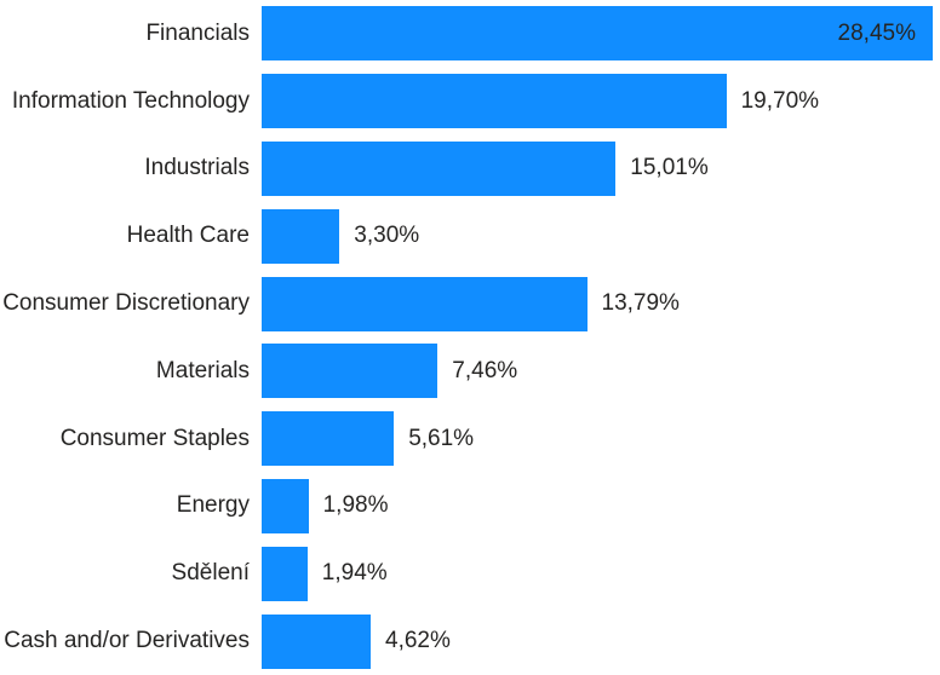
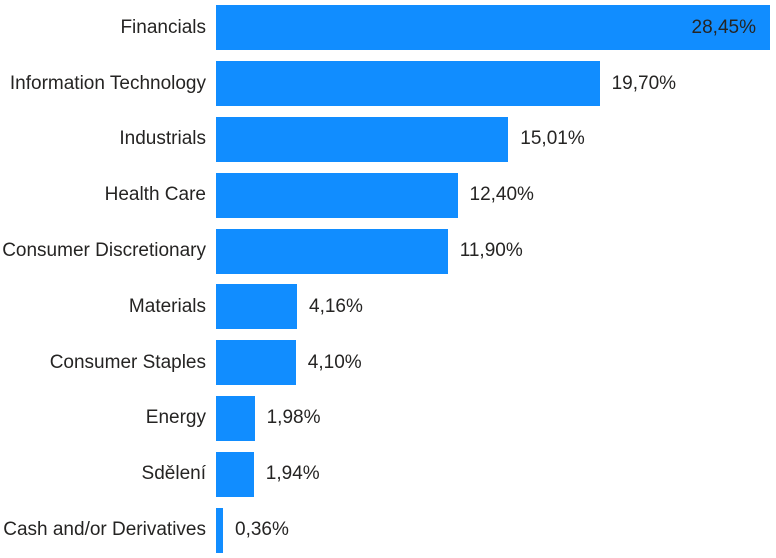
Health Care: 3,30% -> 12,40%
Consumer Discretionary: 13,79% -> 11,90%
Materials: 7,46% -> 4,16%
Consumer Staples: 5,61% -> 4,10%
Cash and/or Derivatives: 4,62% -> 0,36%
